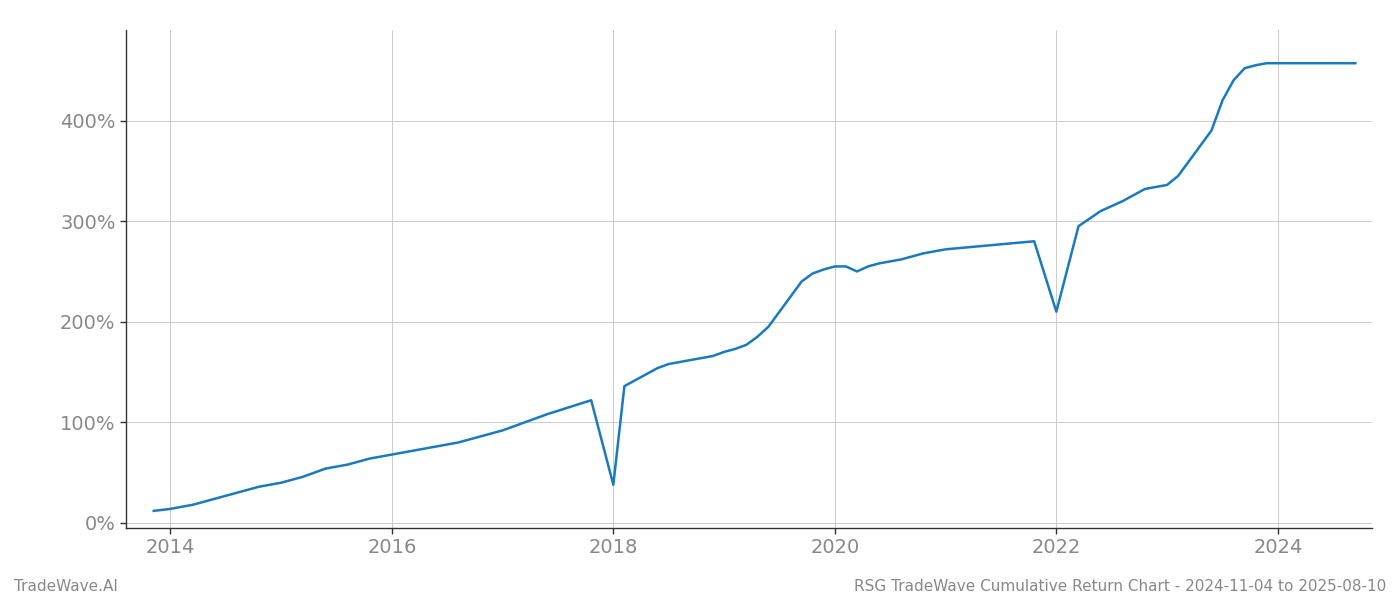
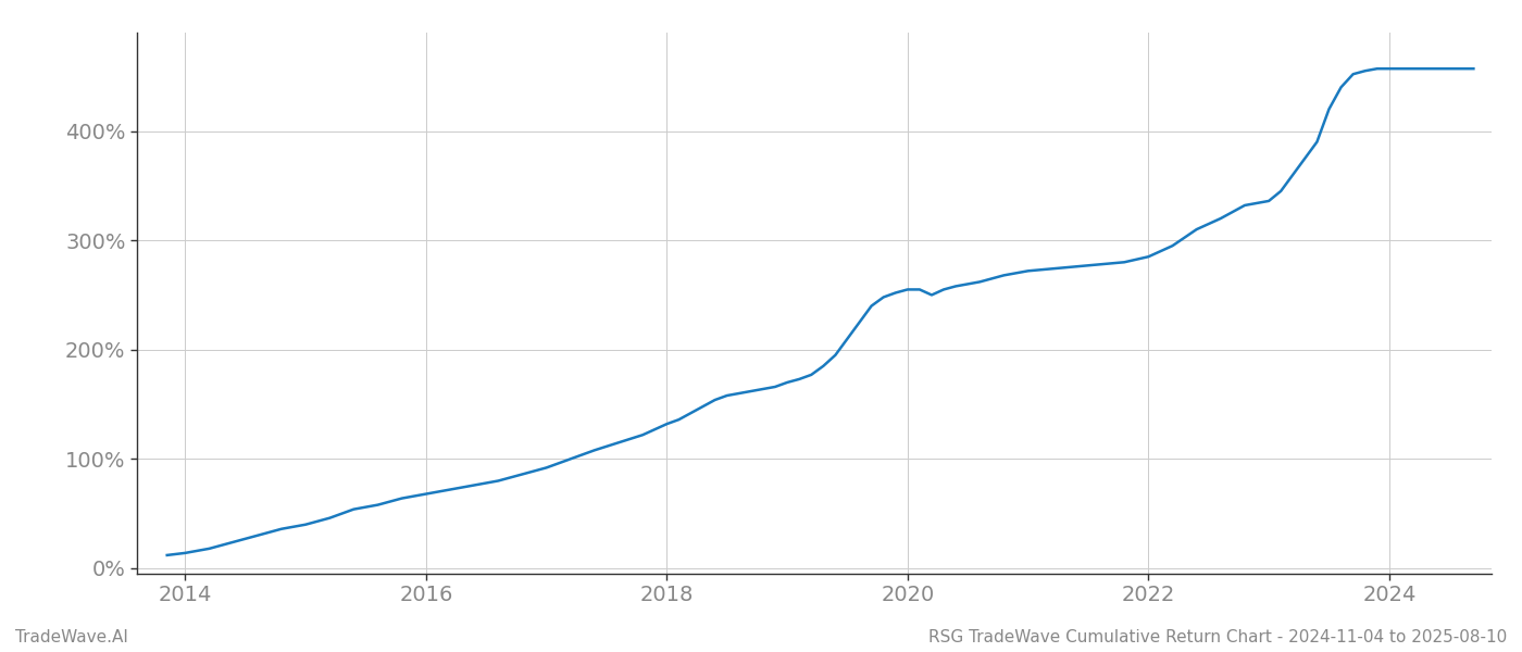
2018: 38% -> 132%
2022: 210% -> 285%
